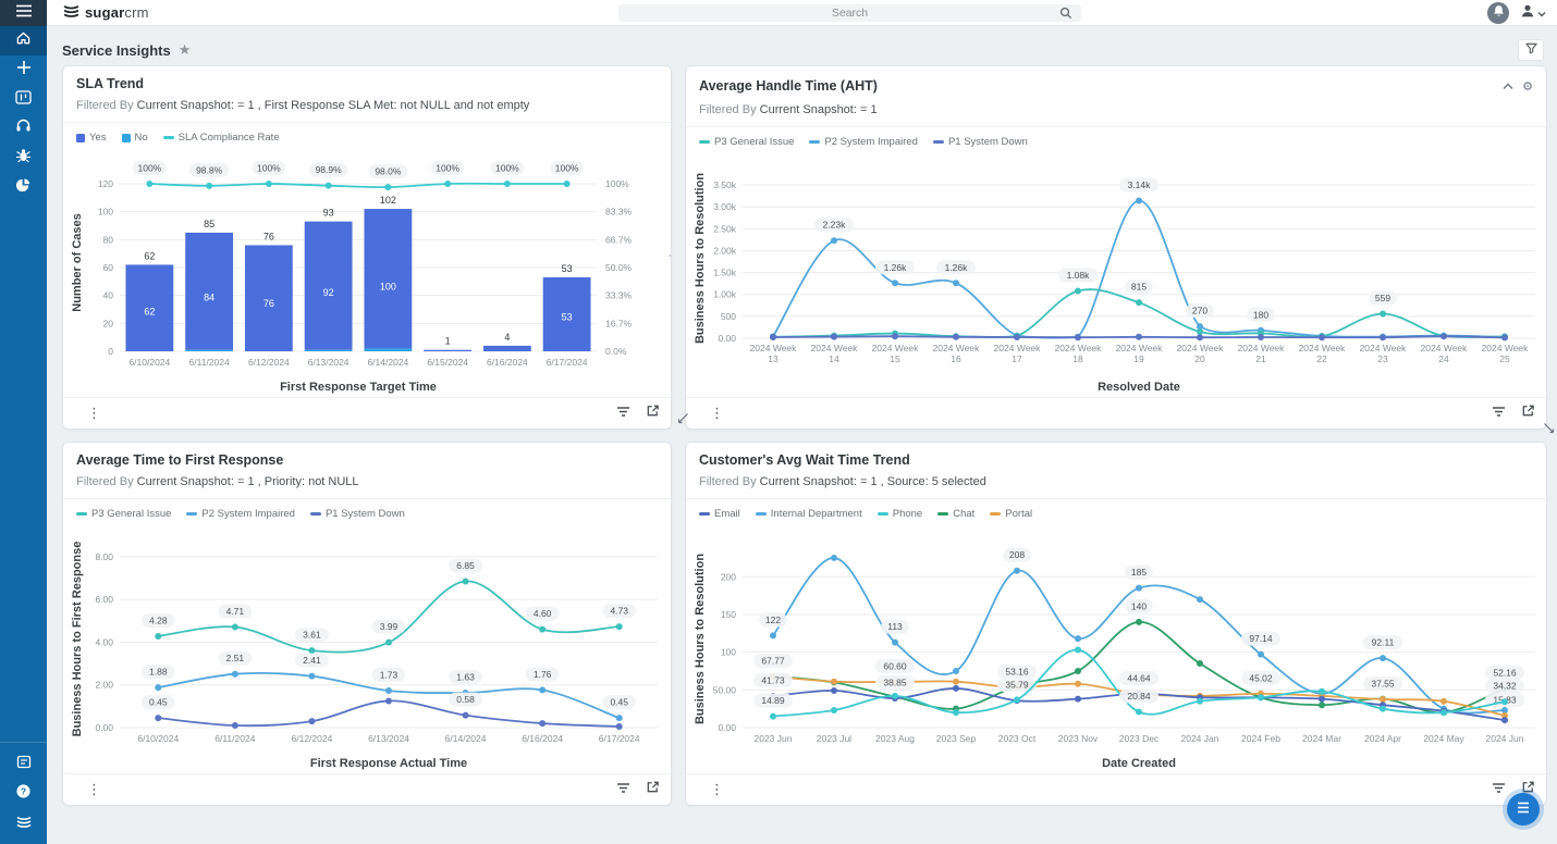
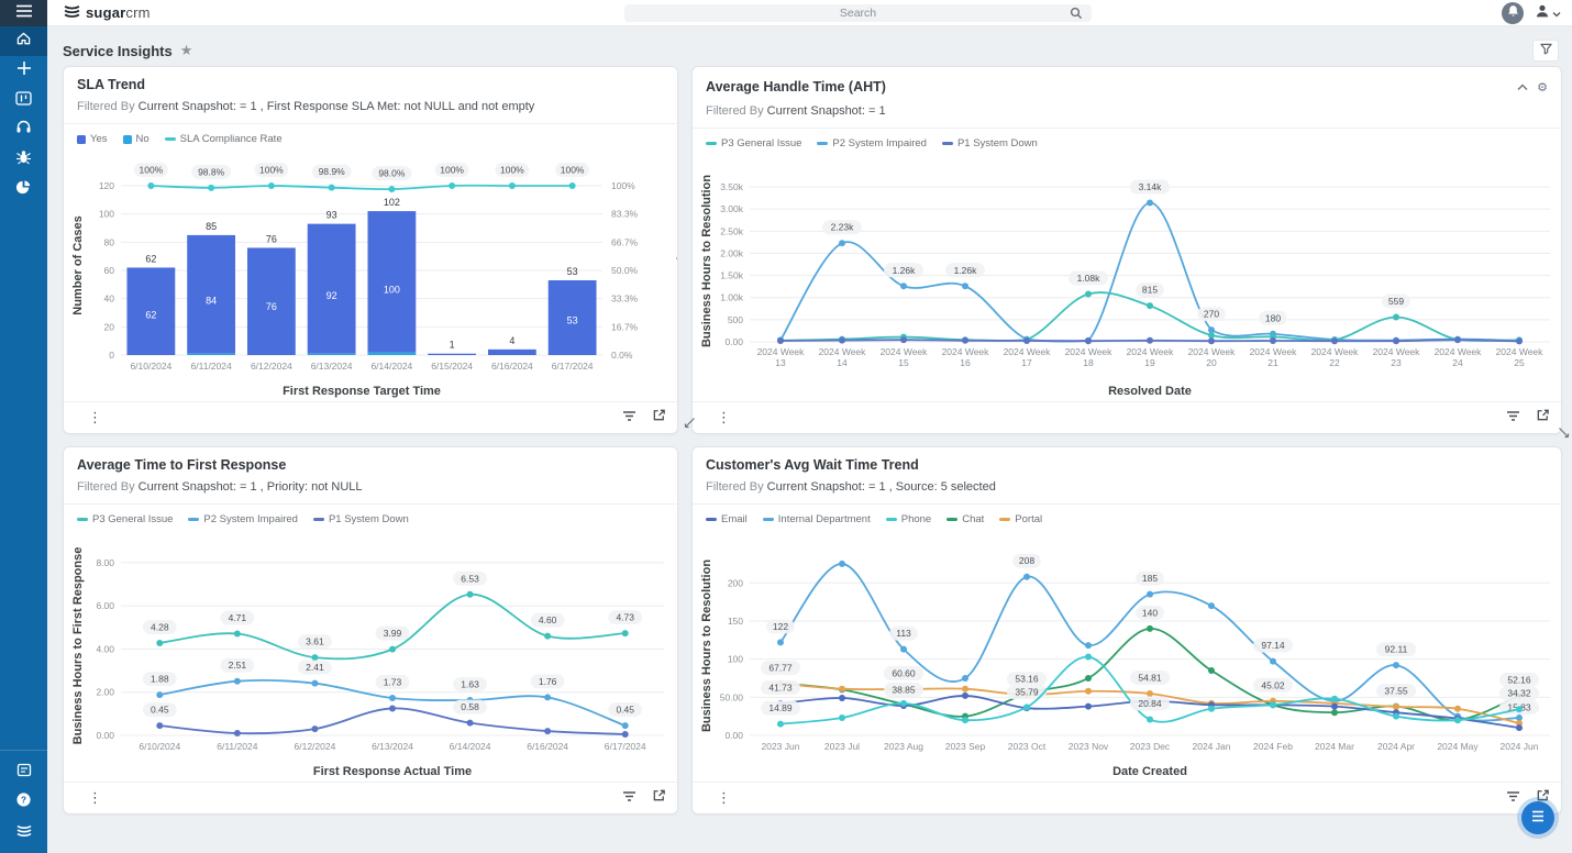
Average Time to First Response/P3 General Issue/6/14/2024: 6.85 -> 6.53
Customer's Avg Wait Time Trend/Portal/2023 Dec: 44.64 -> 54.81
